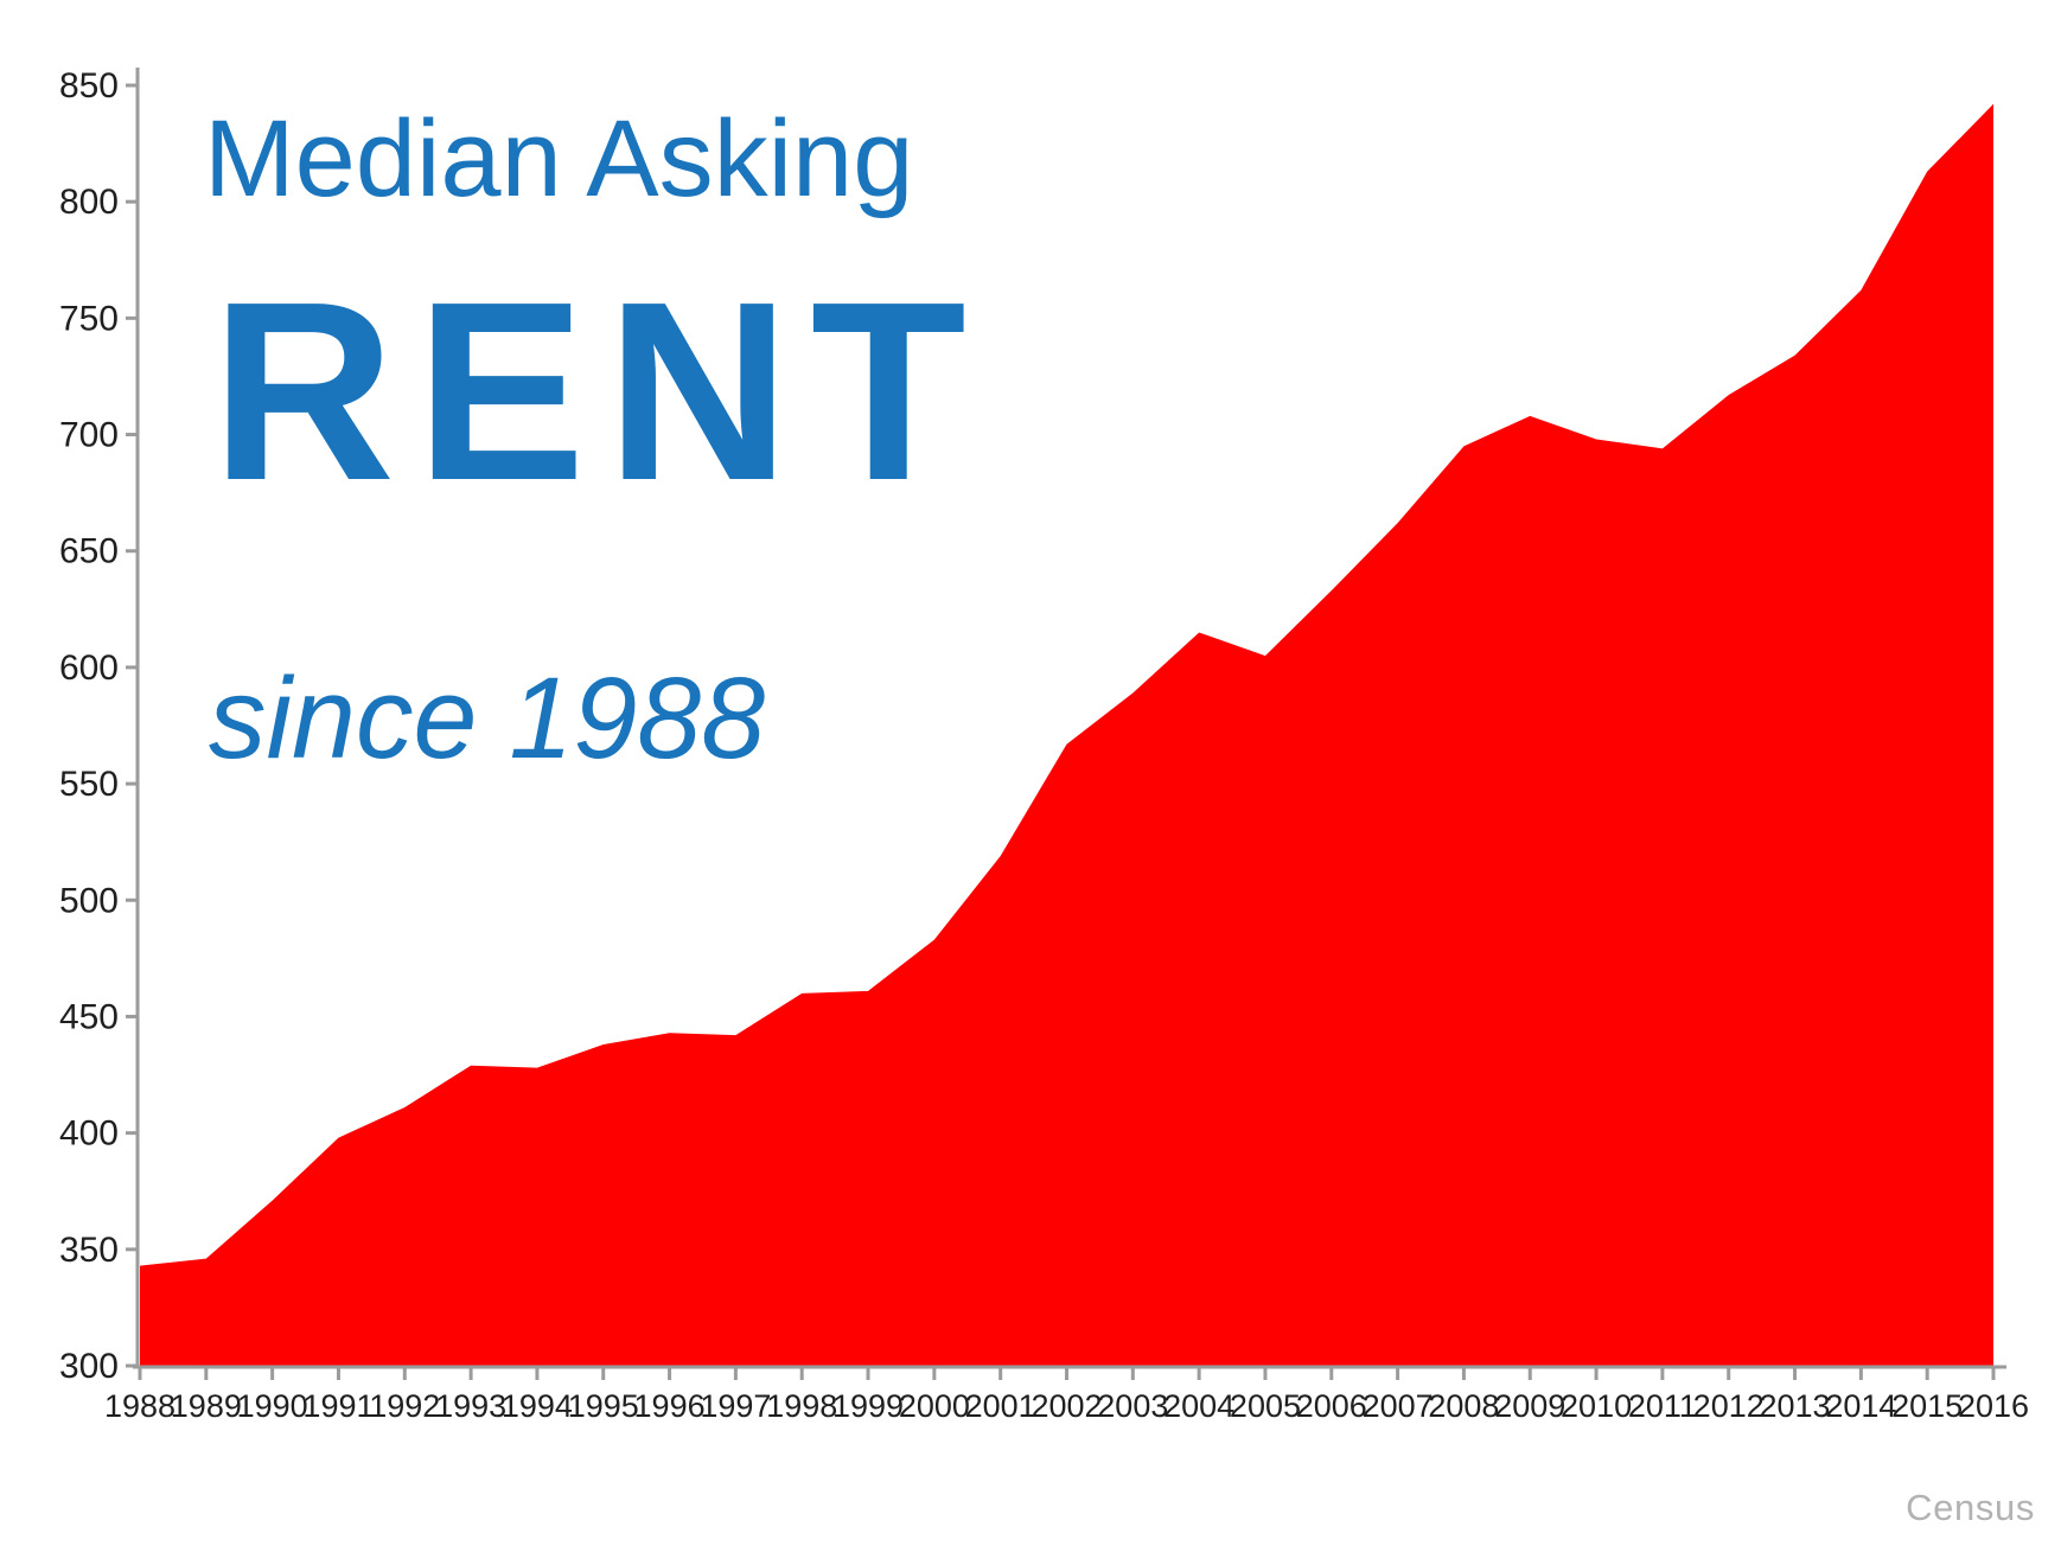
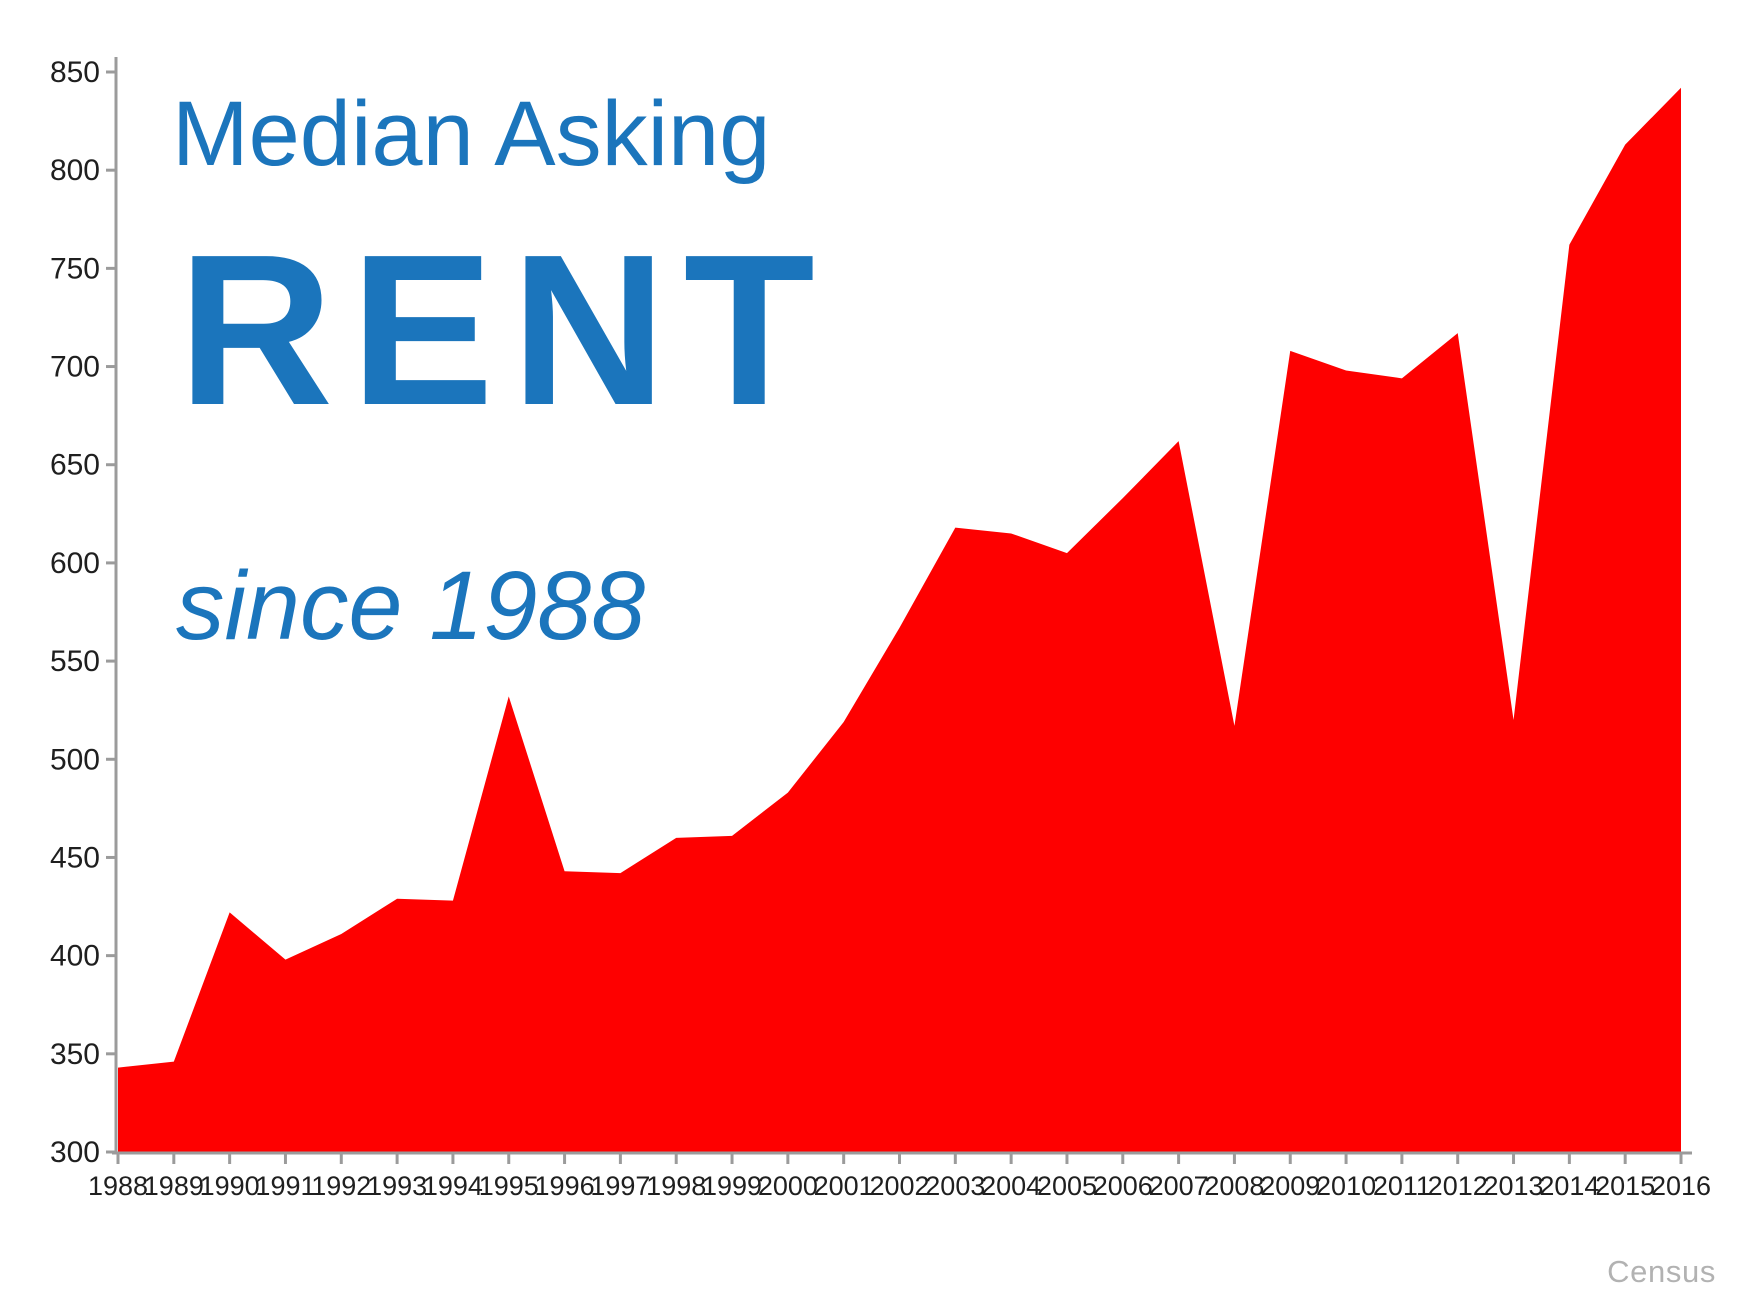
1990: 371 -> 422
1995: 438 -> 532
2003: 589 -> 618
2008: 695 -> 517
2013: 734 -> 520
